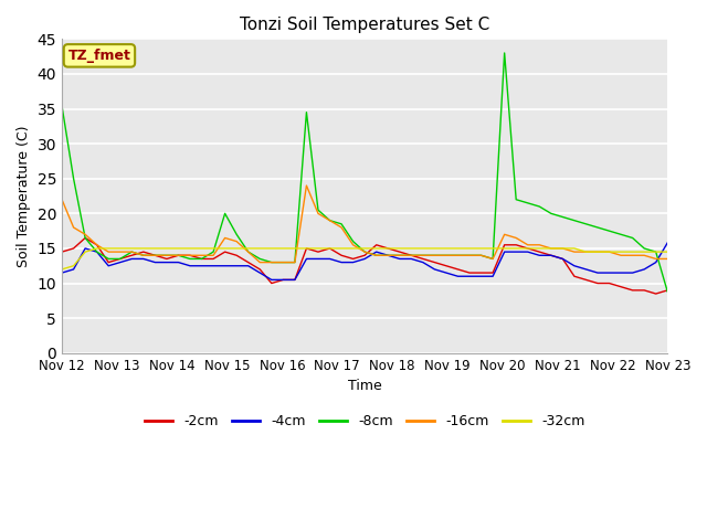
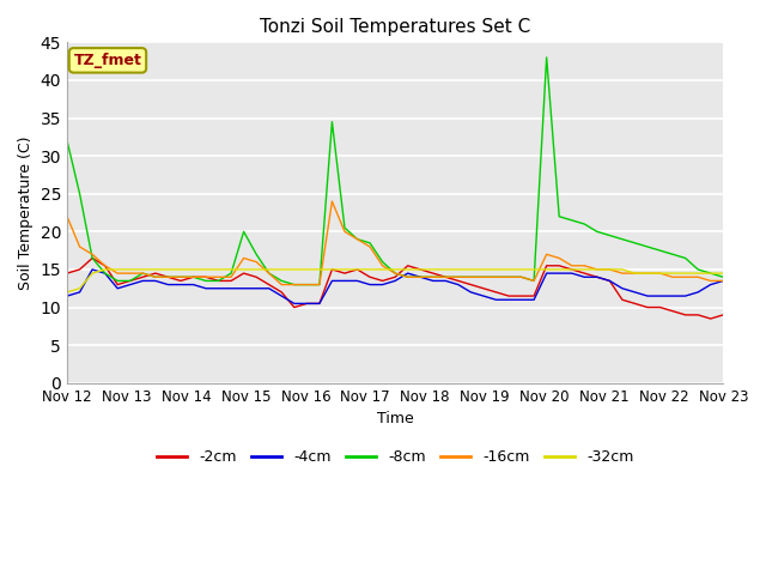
-8cm/Nov 12: 35.4 -> 32.0
-4cm/Nov 23: 15.8 -> 13.5
-8cm/Nov 23: 8.8 -> 14.0
